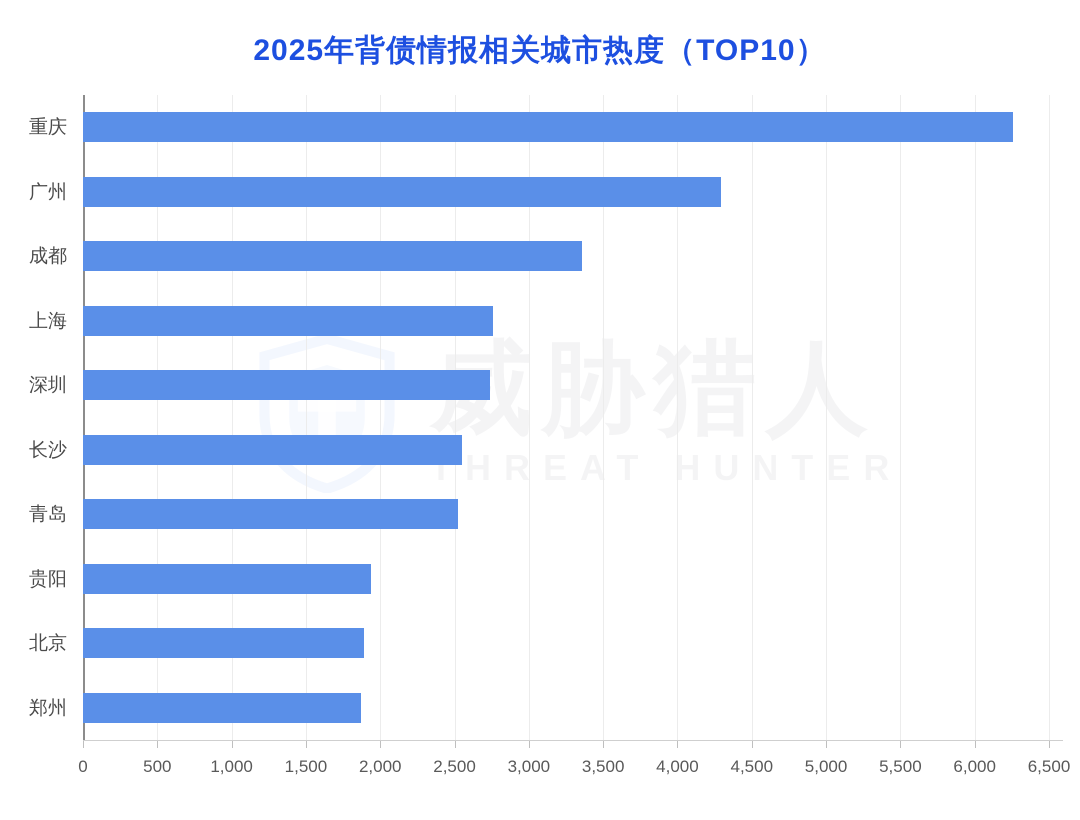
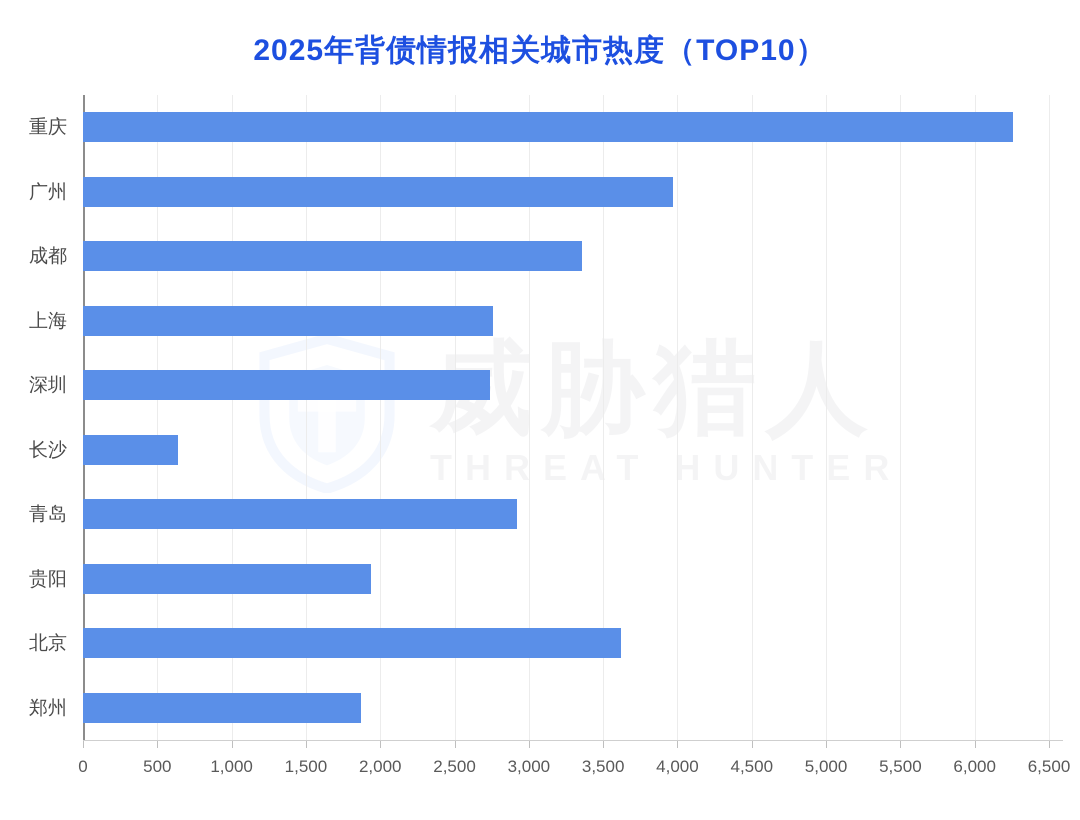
广州: 4290 -> 3970
长沙: 2550 -> 640
青岛: 2520 -> 2920
北京: 1890 -> 3620
